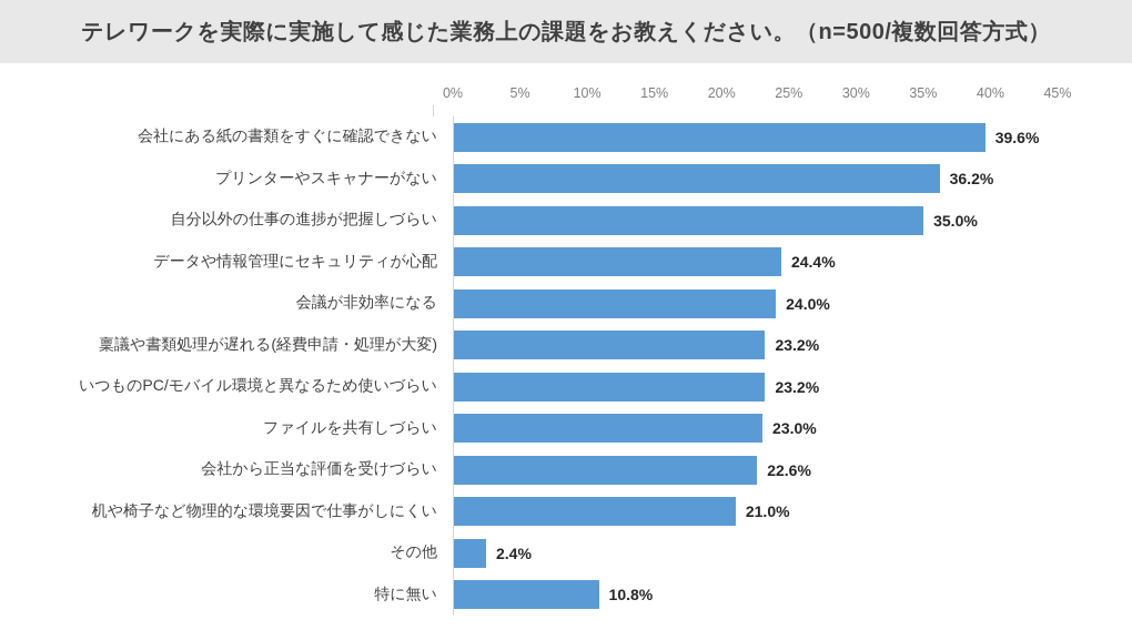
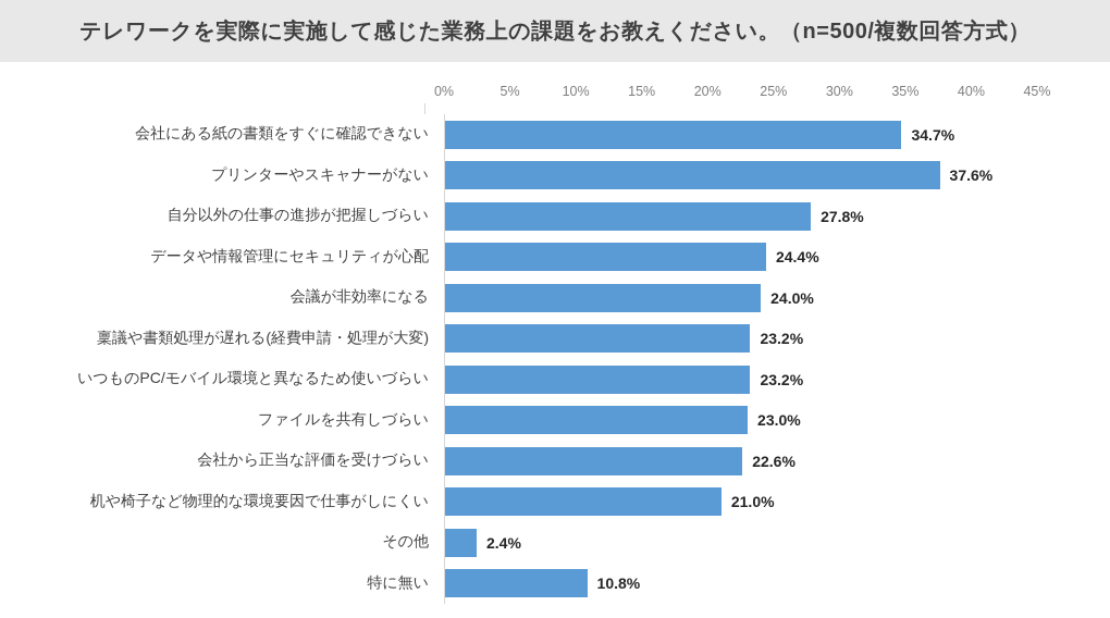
会社にある紙の書類をすぐに確認できない: 39.6% -> 34.7%
プリンターやスキャナーがない: 36.2% -> 37.6%
自分以外の仕事の進捗が把握しづらい: 35.0% -> 27.8%
